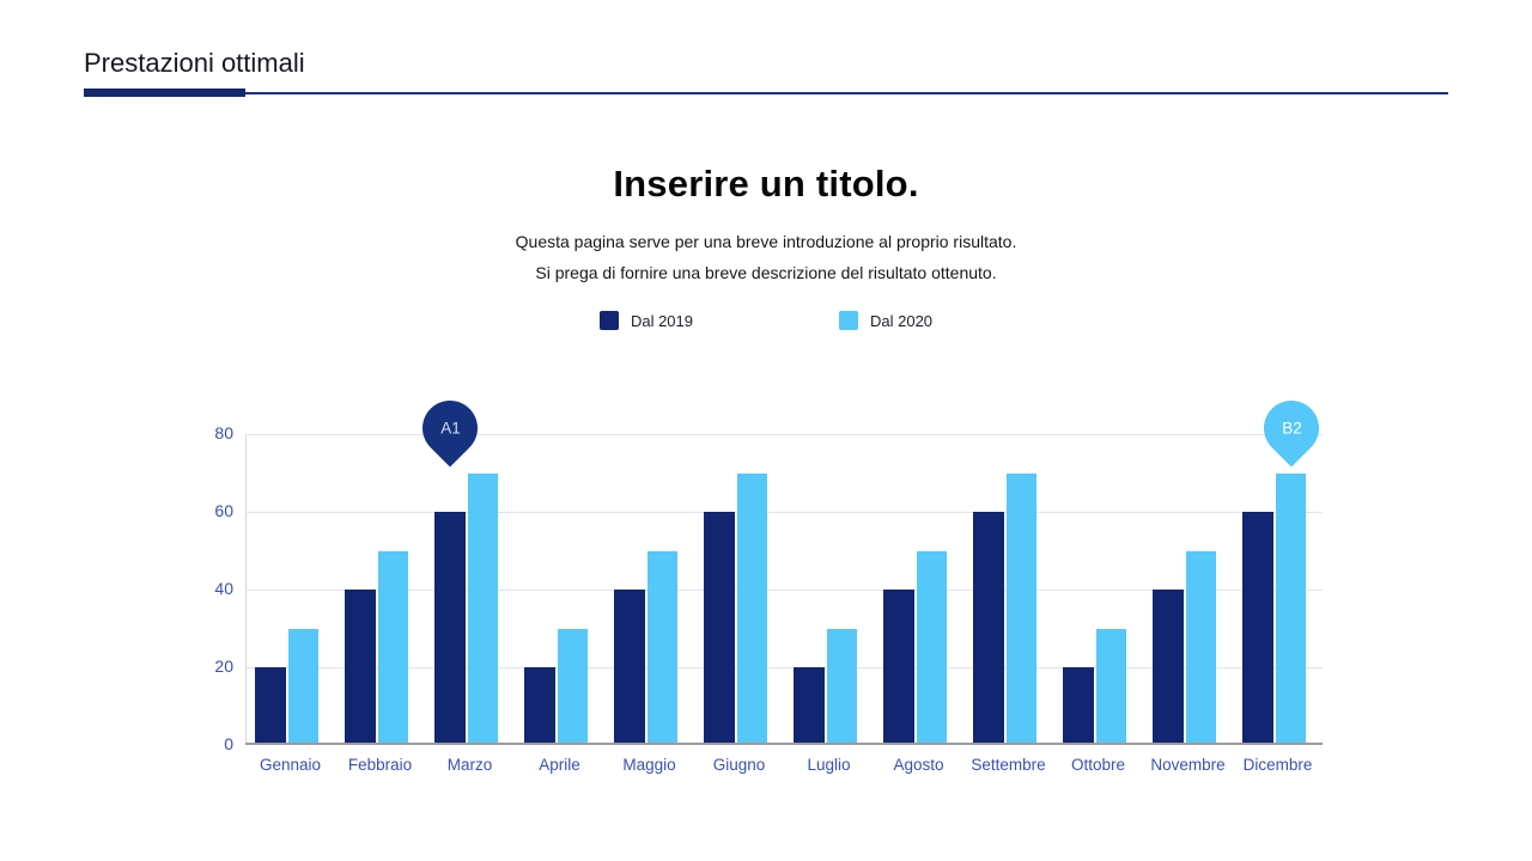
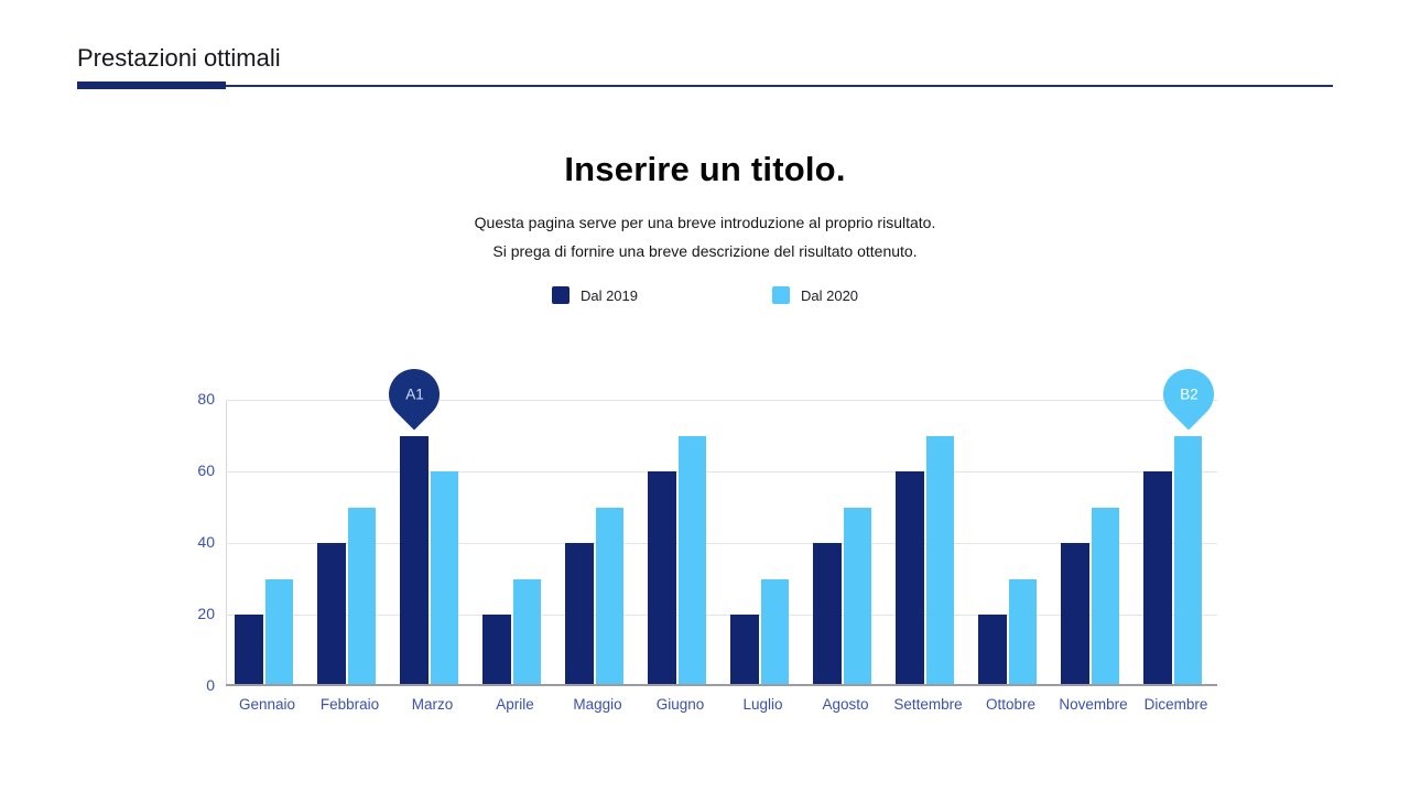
Dal 2019/Marzo: 60 -> 70
Dal 2020/Marzo: 70 -> 60
